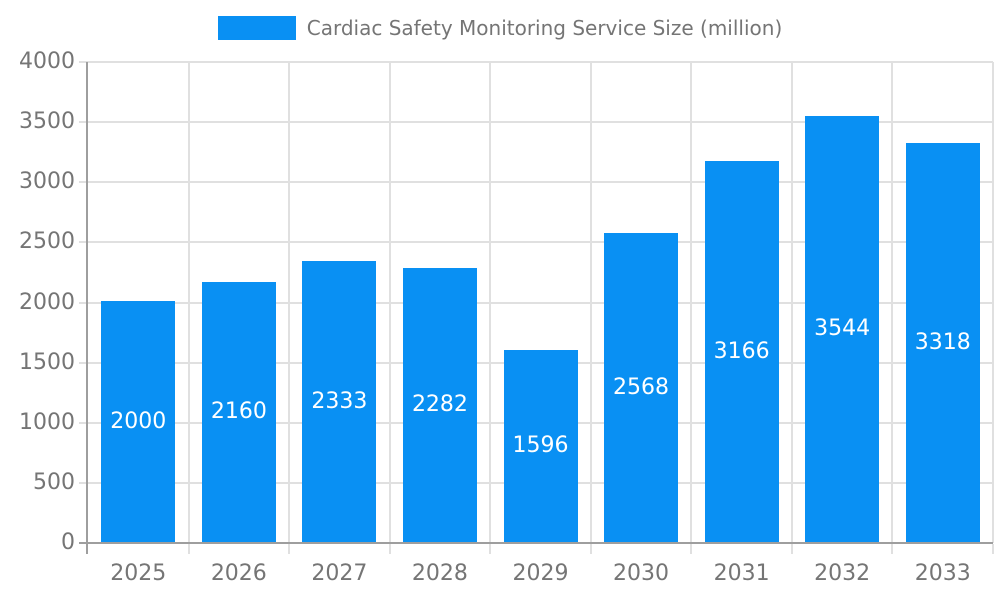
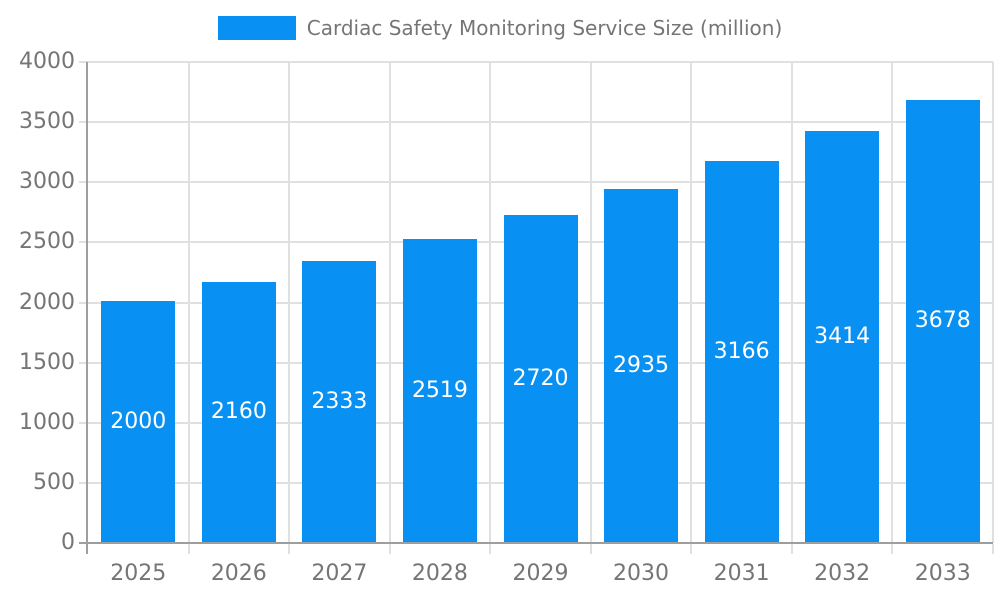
2028: 2282 -> 2519
2029: 1596 -> 2720
2030: 2568 -> 2935
2032: 3544 -> 3414
2033: 3318 -> 3678
